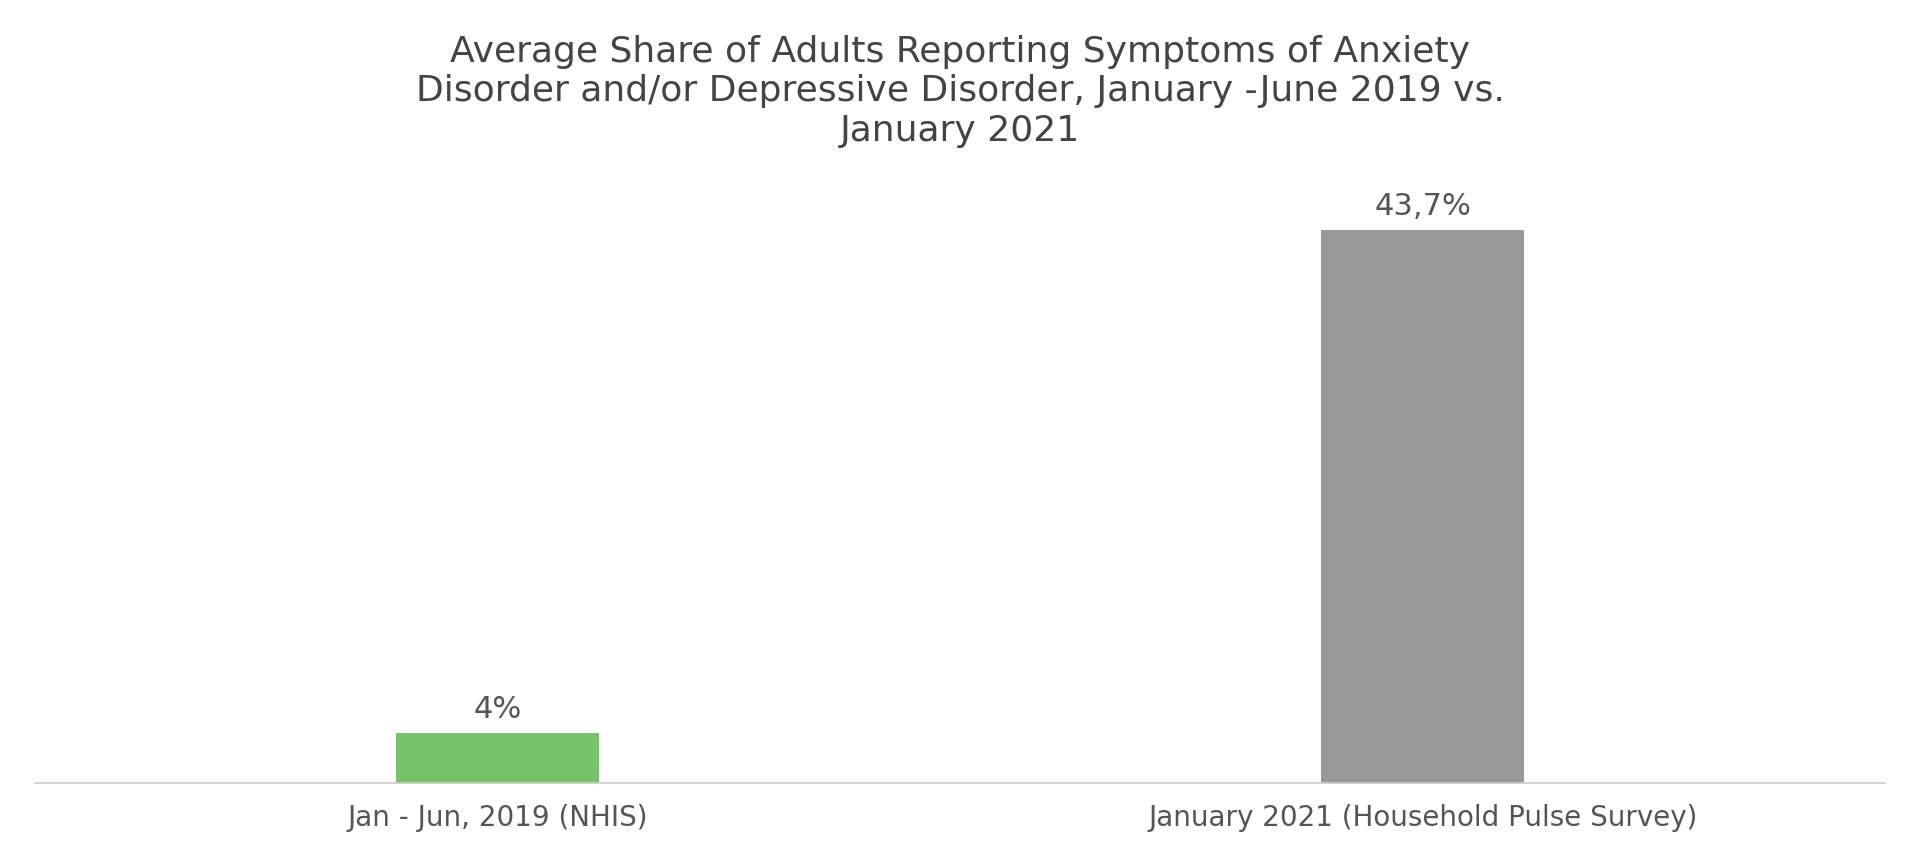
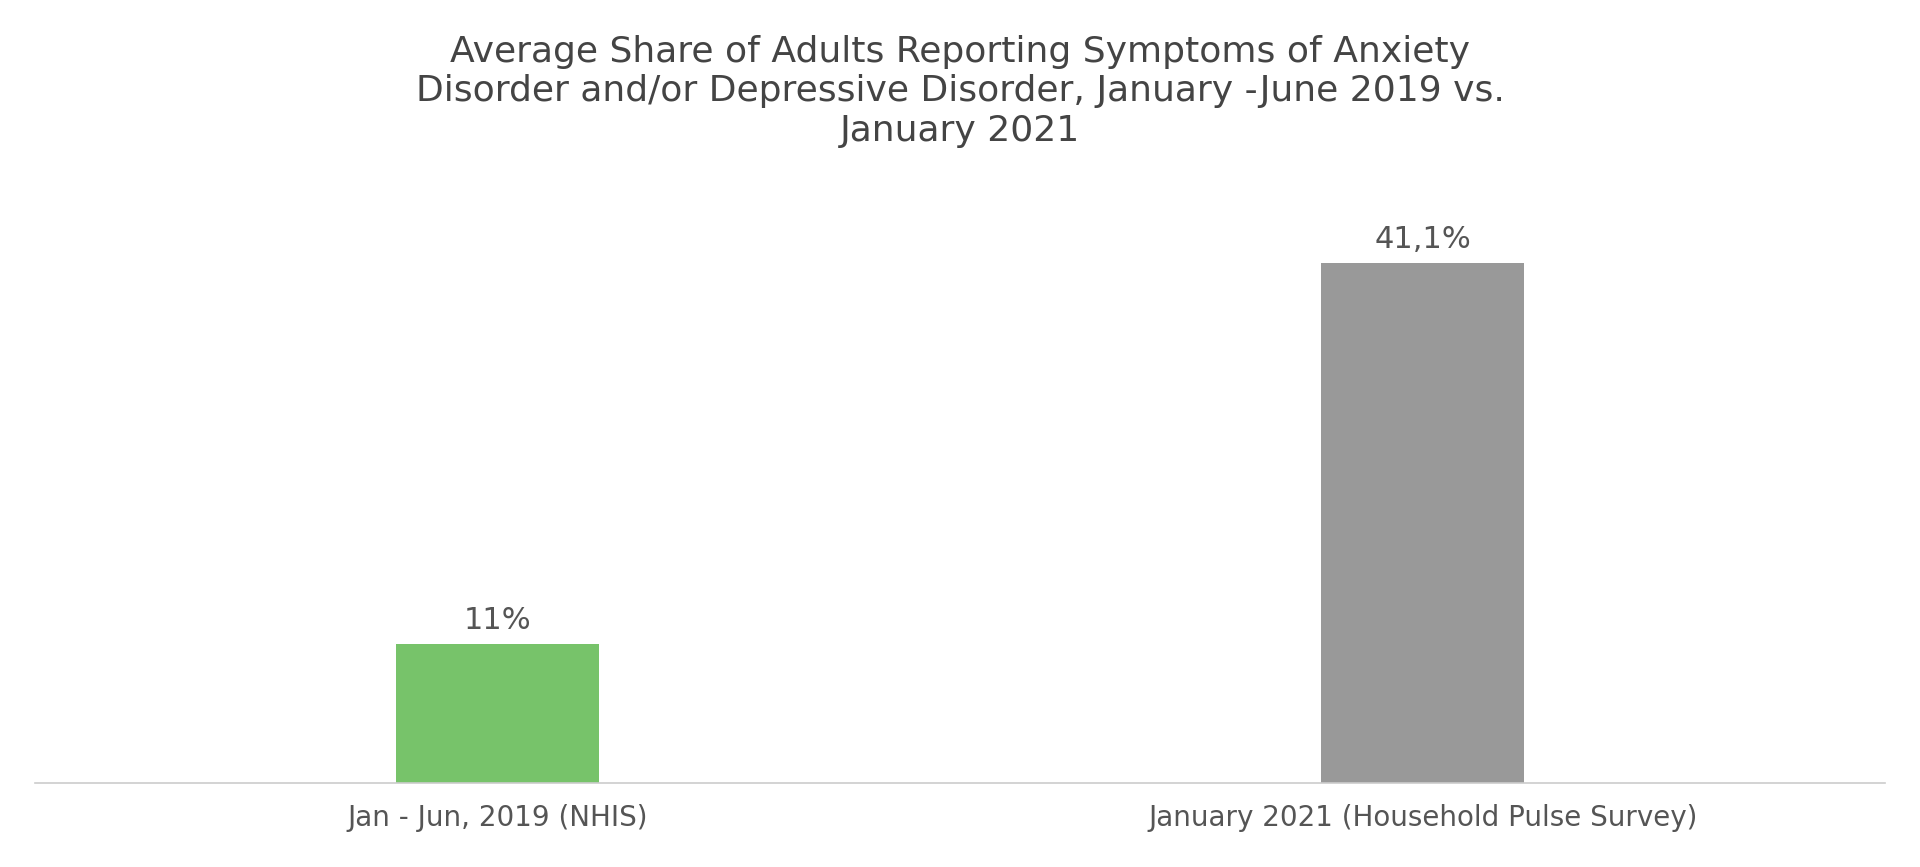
Jan - Jun, 2019 (NHIS): 4% -> 11%
January 2021 (Household Pulse Survey): 43,7% -> 41,1%
